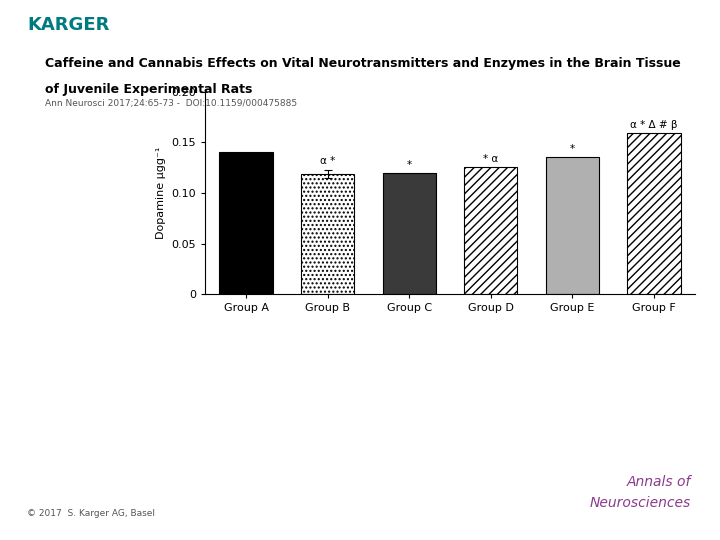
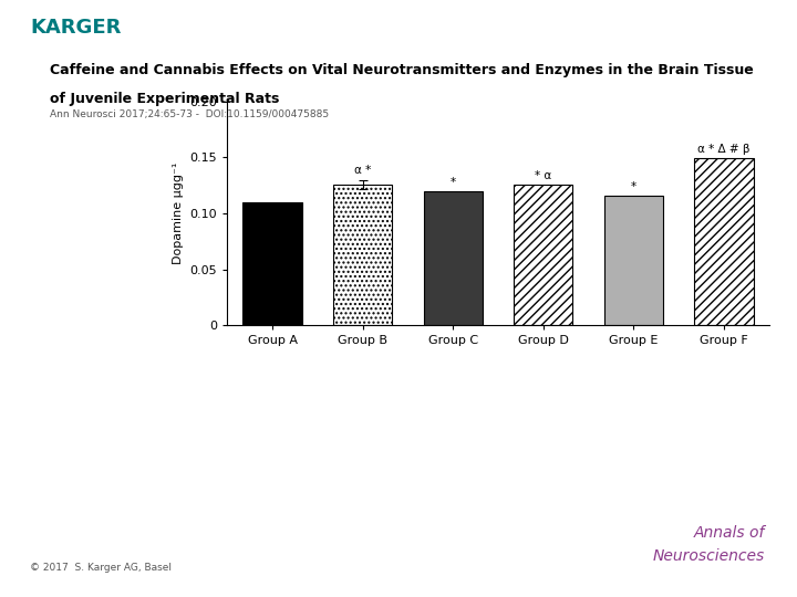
Group A: 0.141 -> 0.110
Group B: 0.119 -> 0.126
Group E: 0.136 -> 0.116
Group F: 0.159 -> 0.149
